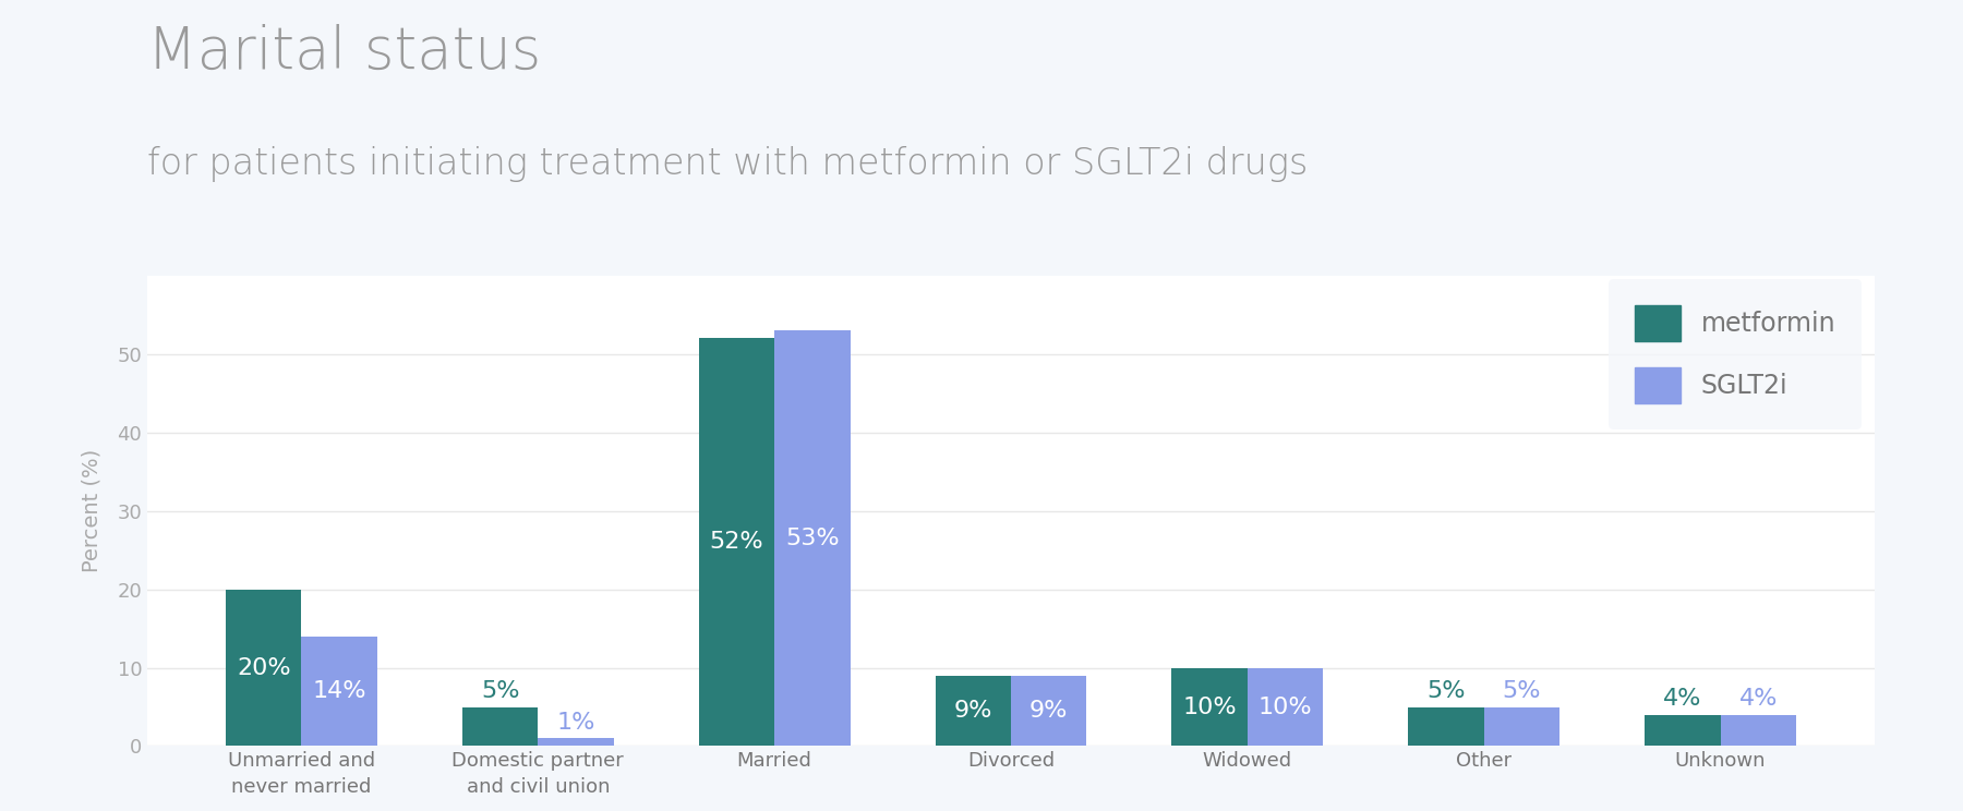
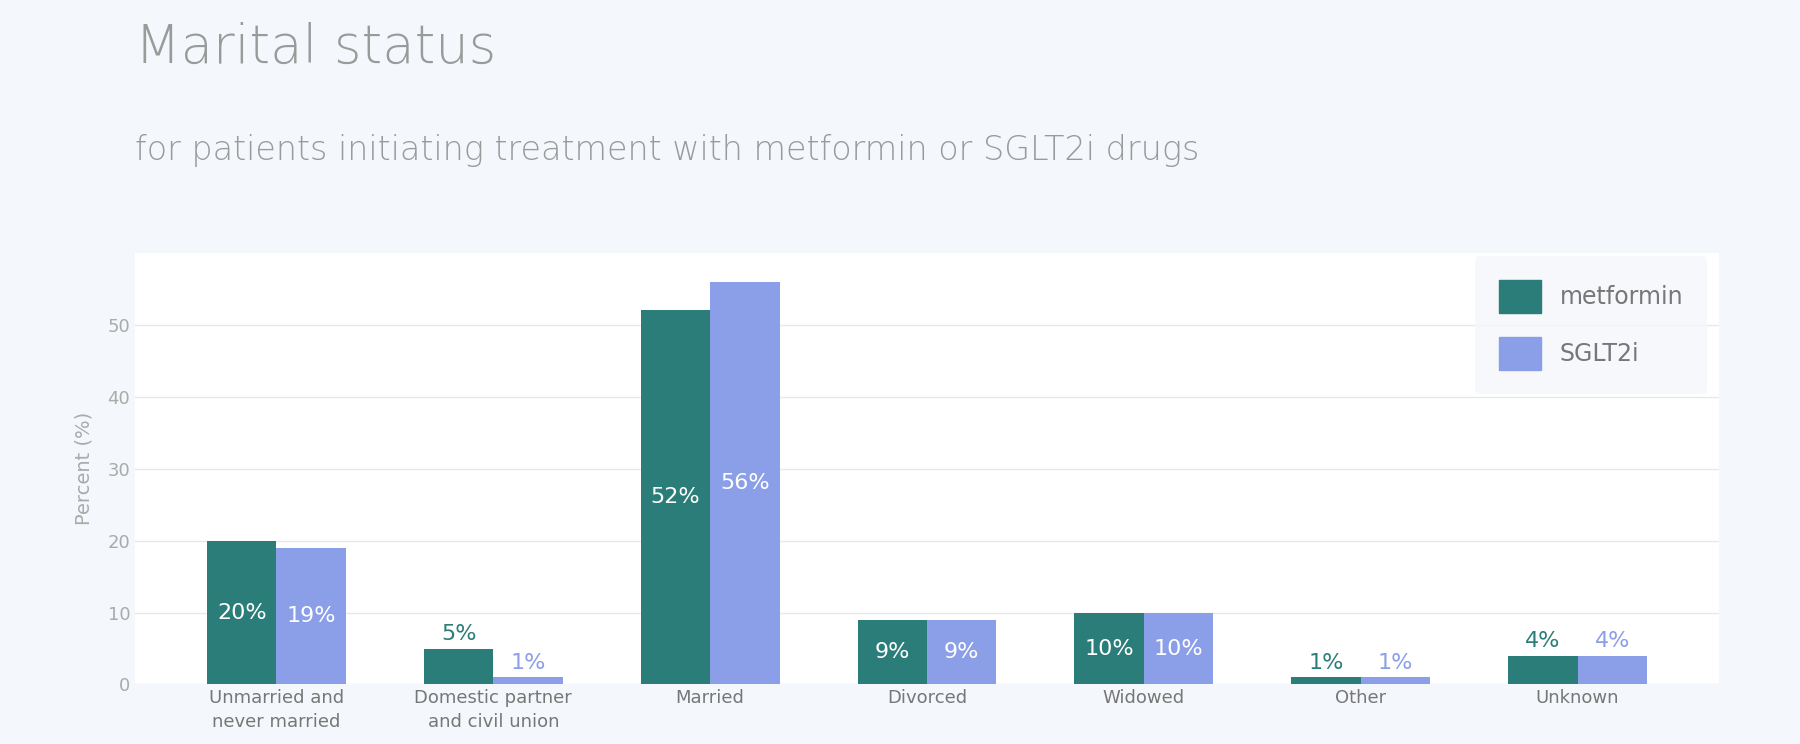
SGLT2i/Unmarried and never married: 14% -> 19%
SGLT2i/Married: 53% -> 56%
metformin/Other: 5% -> 1%
SGLT2i/Other: 5% -> 1%
